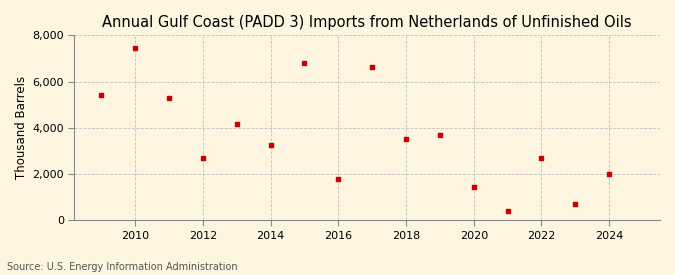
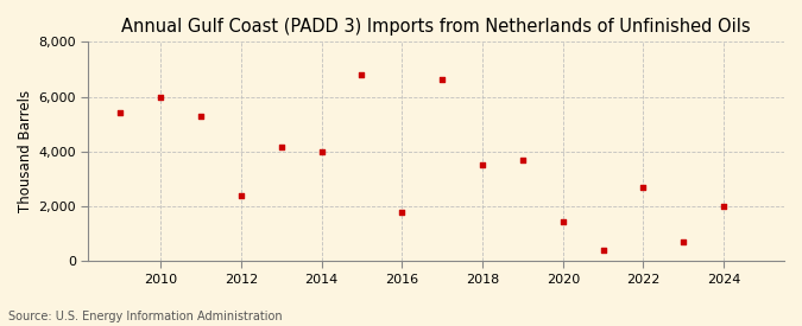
2010: 7,450 -> 6,000
2012: 2,700 -> 2,400
2014: 3,250 -> 4,000
